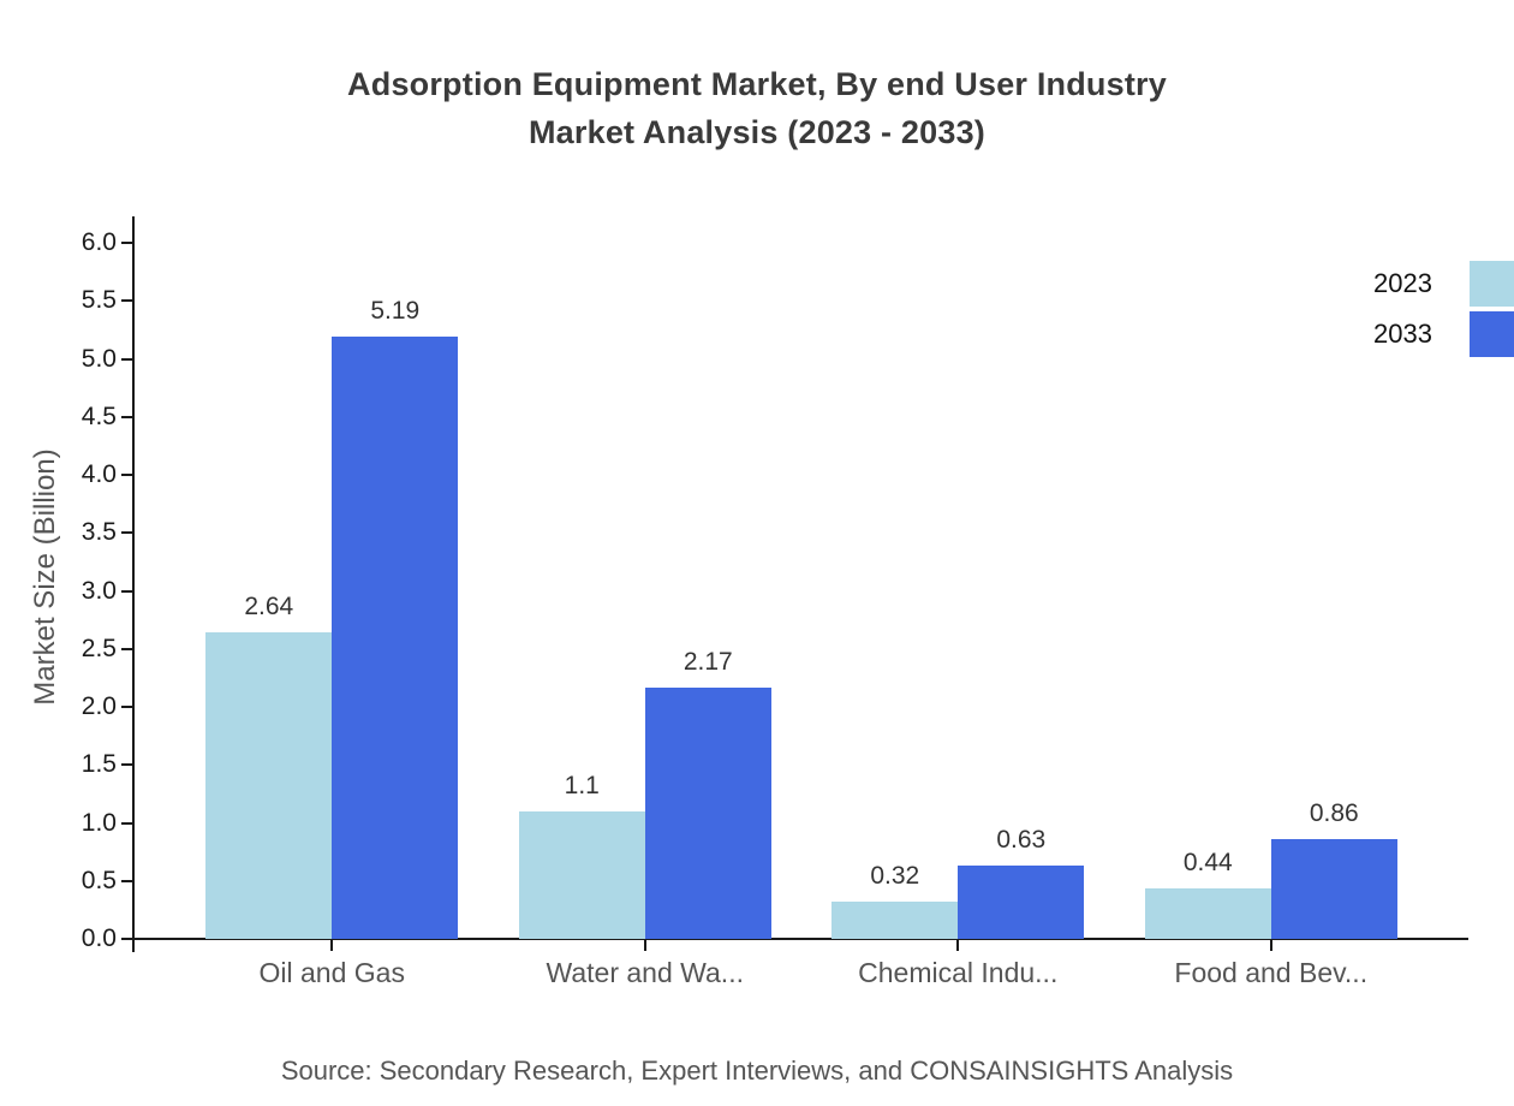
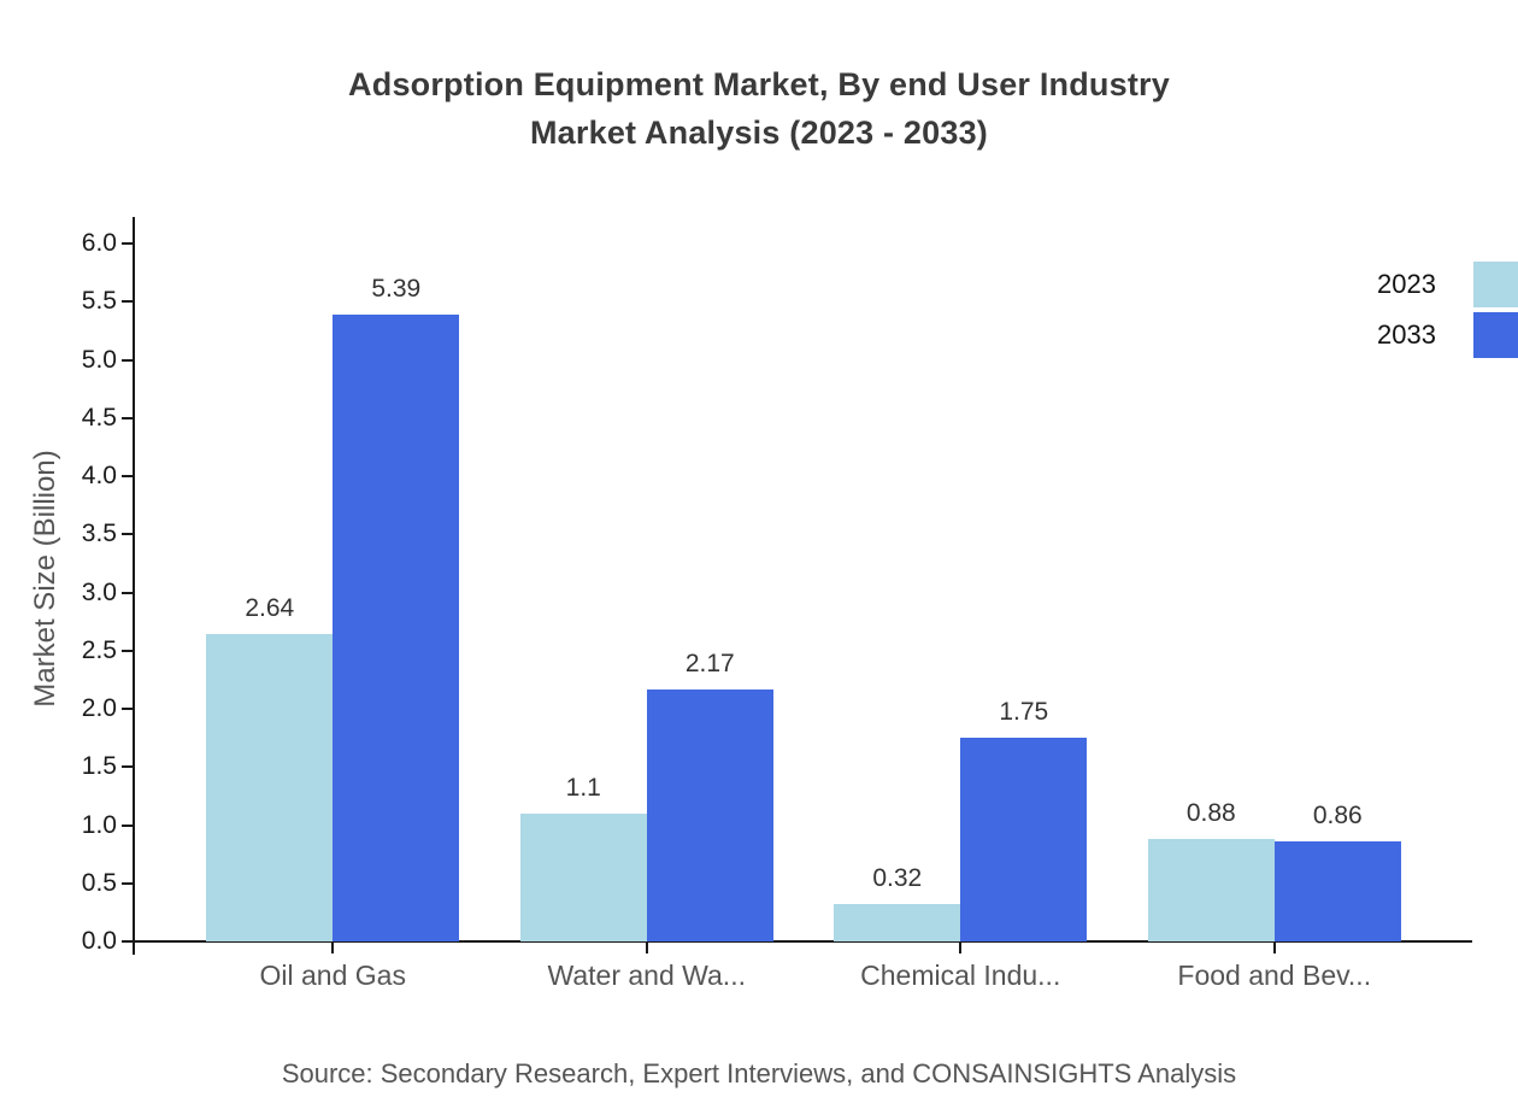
2033/Oil and Gas: 5.19 -> 5.39
2033/Chemical Indu...: 0.63 -> 1.75
2023/Food and Bev...: 0.44 -> 0.88
